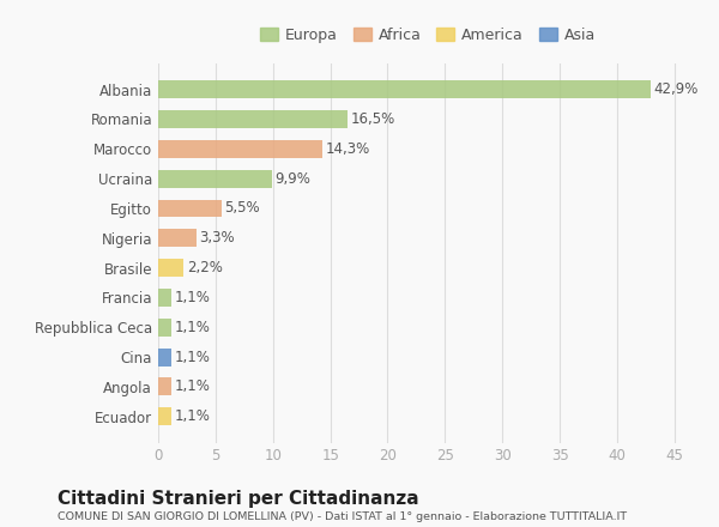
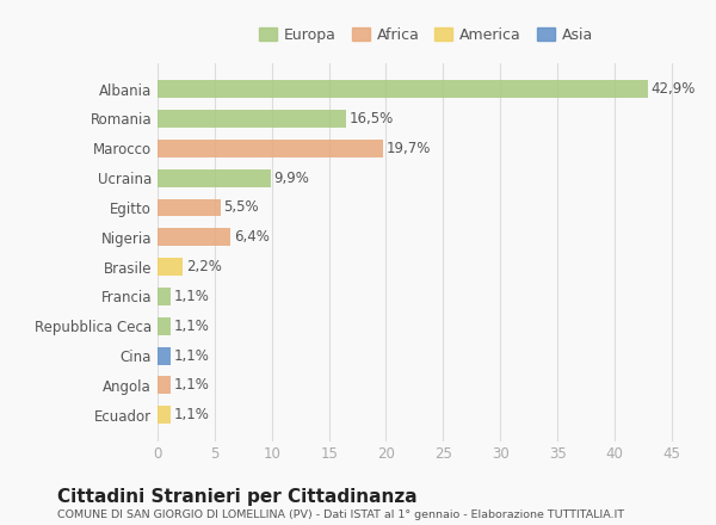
Marocco: 14,3% -> 19,7%
Nigeria: 3,3% -> 6,4%
